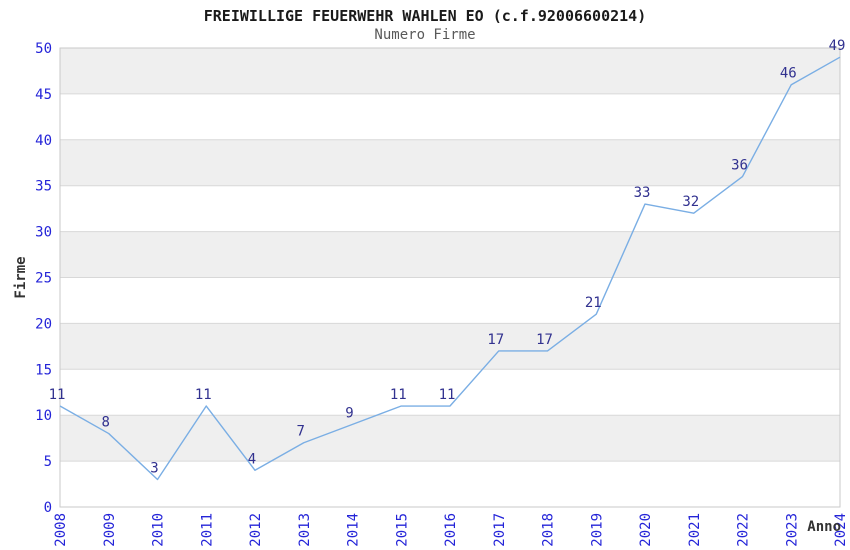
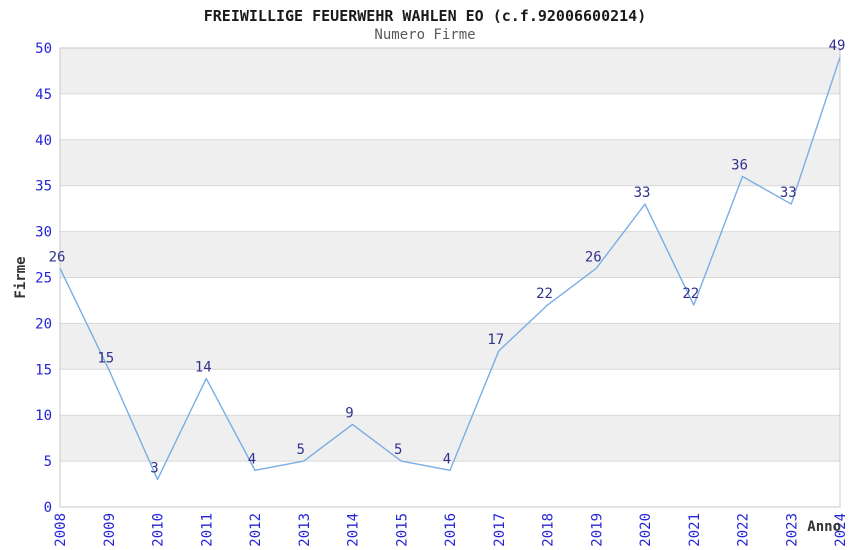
2008: 11 -> 26
2009: 8 -> 15
2011: 11 -> 14
2013: 7 -> 5
2015: 11 -> 5
2016: 11 -> 4
2018: 17 -> 22
2019: 21 -> 26
2021: 32 -> 22
2023: 46 -> 33
